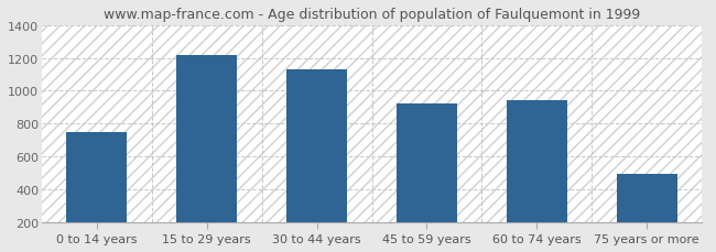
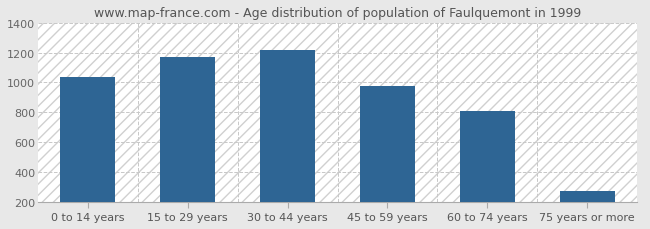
0 to 14 years: 750 -> 1040
15 to 29 years: 1220 -> 1170
30 to 44 years: 1130 -> 1220
45 to 59 years: 920 -> 980
60 to 74 years: 940 -> 810
75 years or more: 490 -> 270
